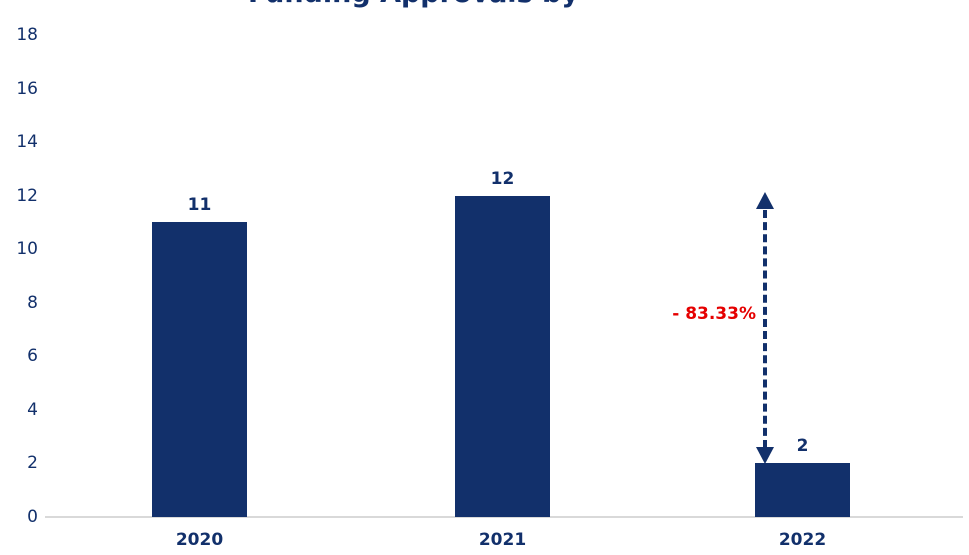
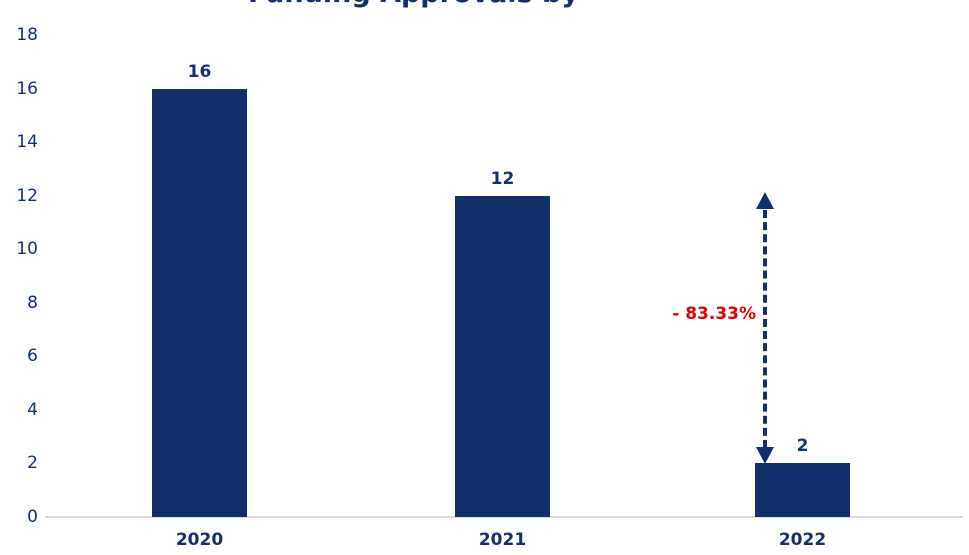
2020: 11 -> 16
